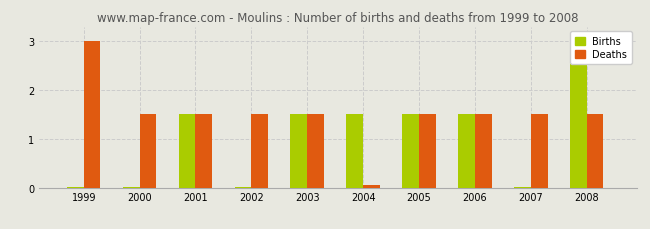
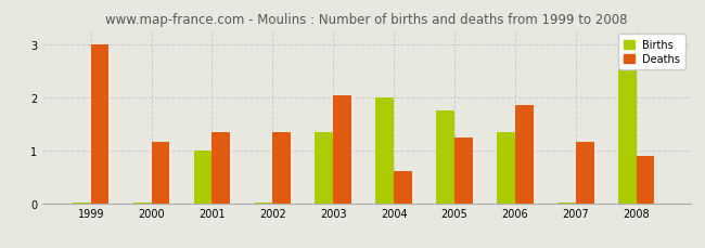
Deaths/2000: 1.50 -> 1.15
Births/2001: 1.50 -> 1.00
Deaths/2001: 1.50 -> 1.35
Deaths/2002: 1.50 -> 1.35
Births/2003: 1.50 -> 1.35
Deaths/2003: 1.50 -> 2.05
Births/2004: 1.50 -> 2.00
Deaths/2004: 0.05 -> 0.60
Births/2005: 1.50 -> 1.75
Deaths/2005: 1.50 -> 1.25
Births/2006: 1.50 -> 1.35
Deaths/2006: 1.50 -> 1.85
Deaths/2007: 1.50 -> 1.15
Deaths/2008: 1.50 -> 0.90
